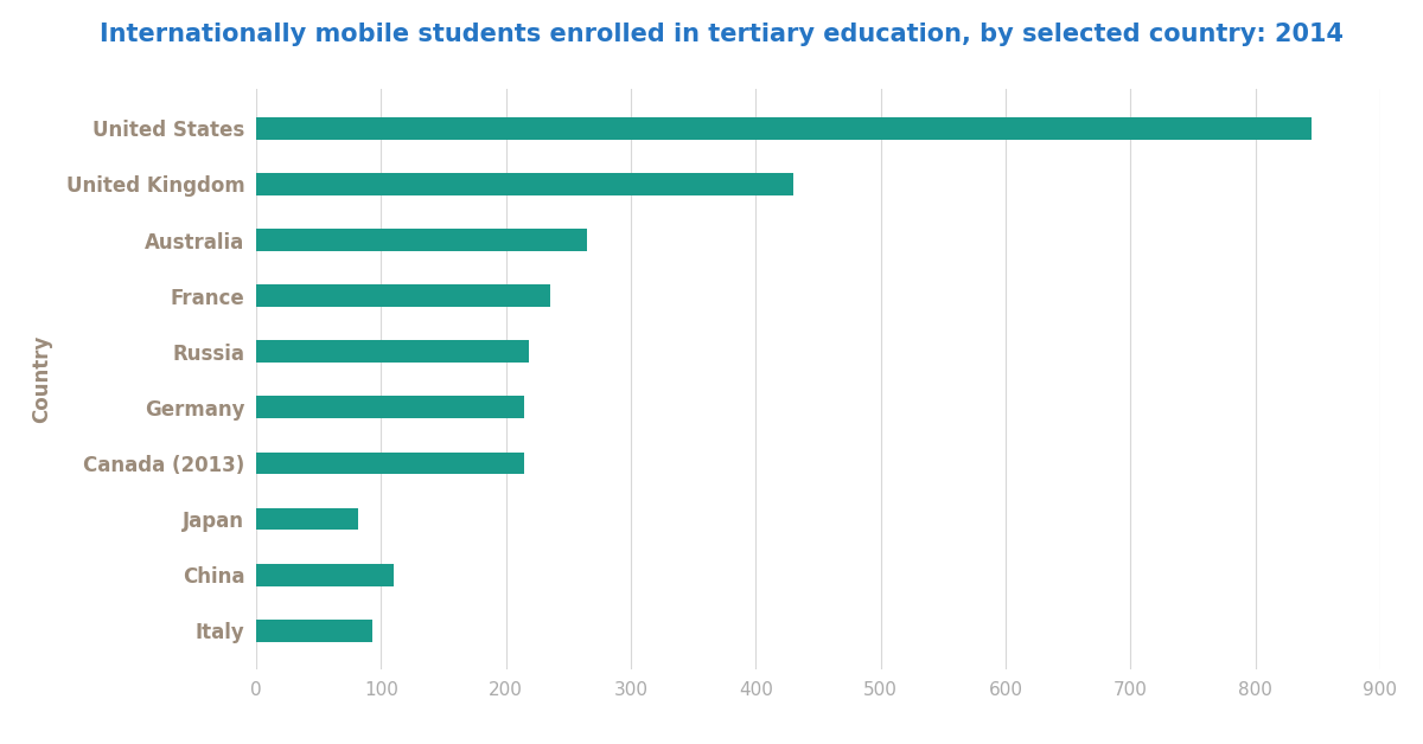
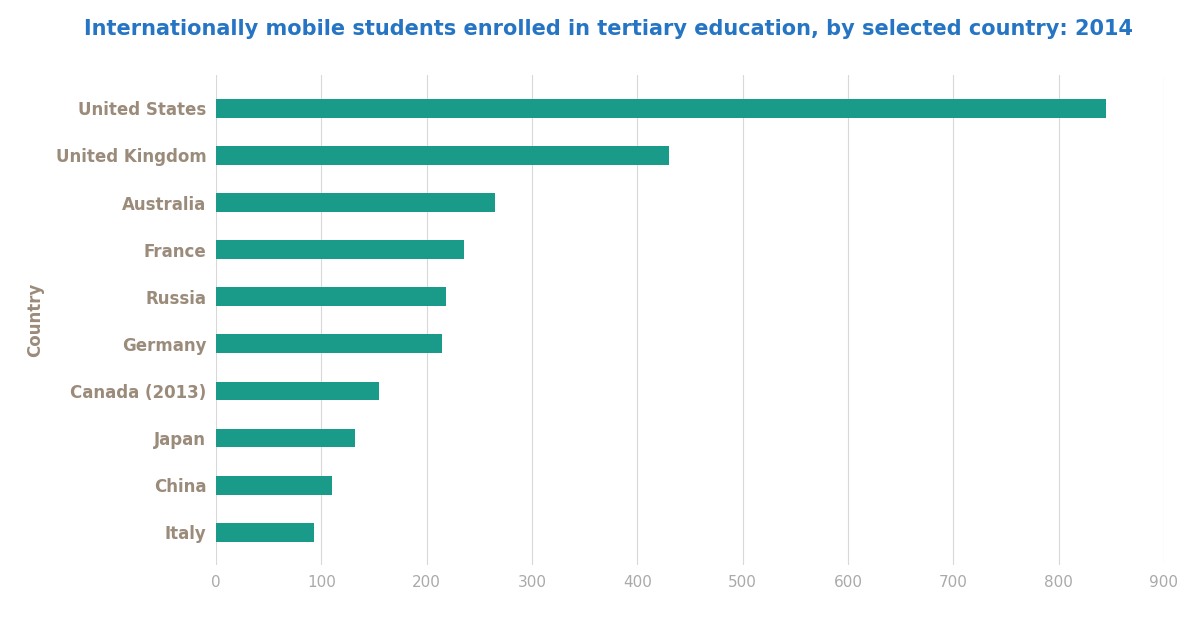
Canada (2013): 215 -> 155
Japan: 82 -> 132
